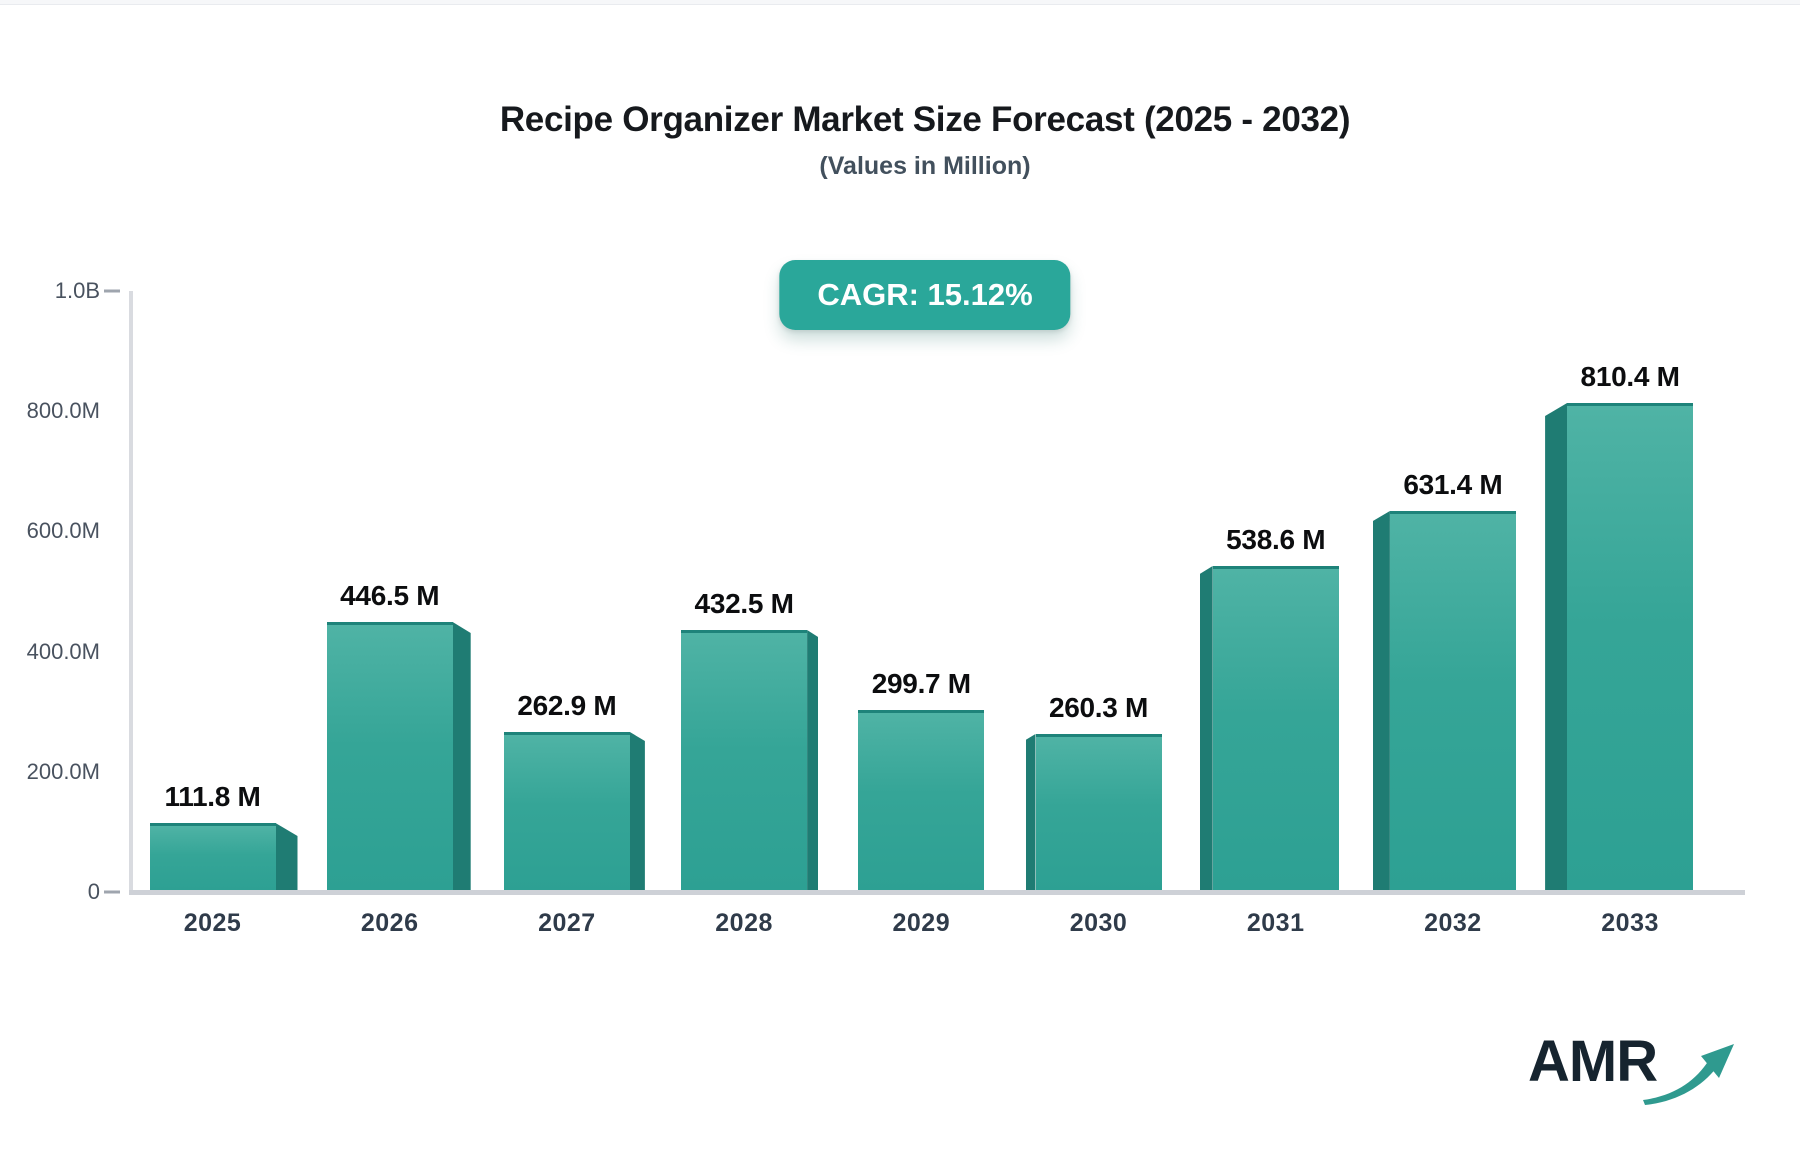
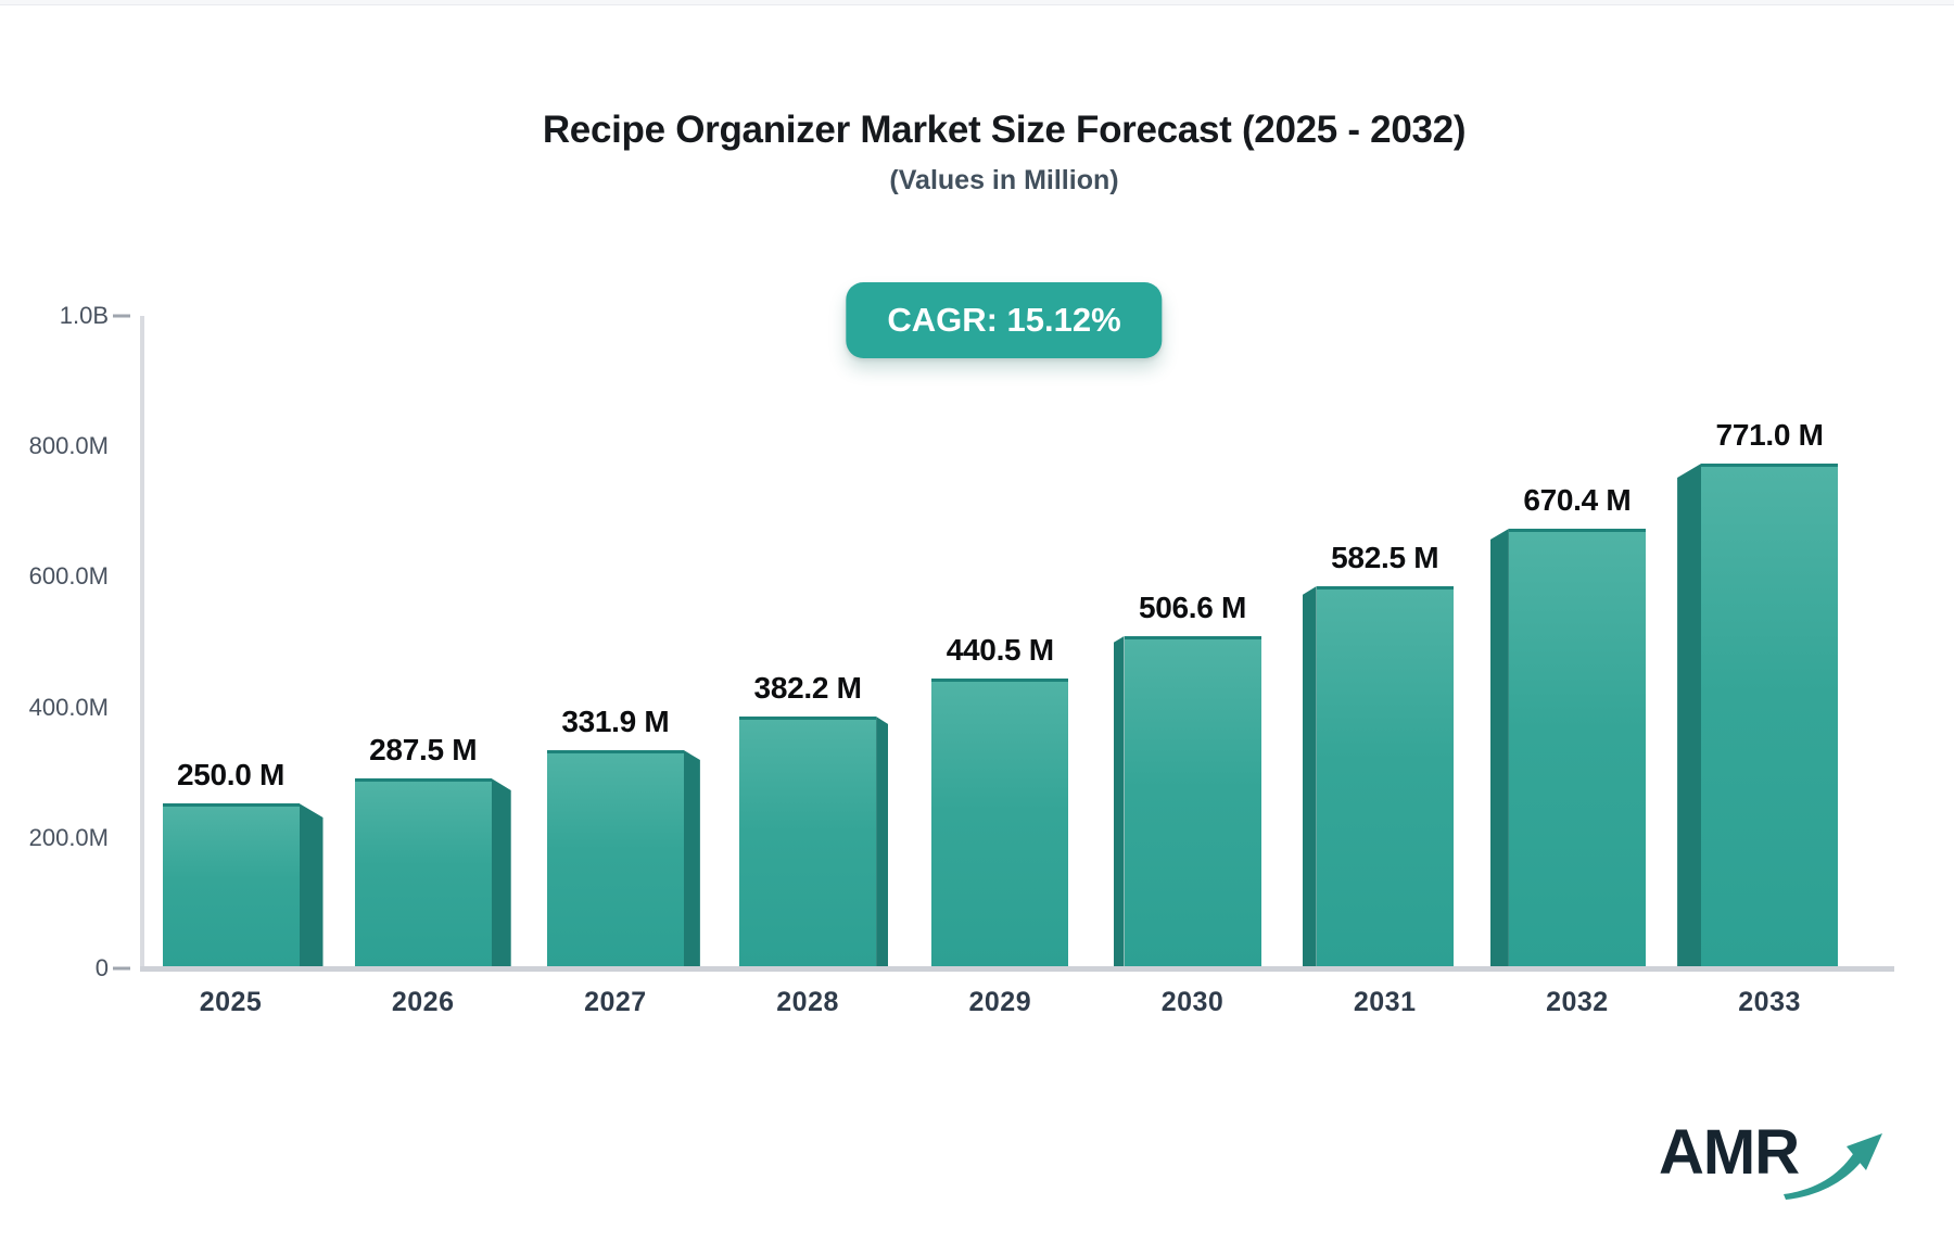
2025: 111.8 -> 250.0
2026: 446.5 -> 287.5
2027: 262.9 -> 331.9
2028: 432.5 -> 382.2
2029: 299.7 -> 440.5
2030: 260.3 -> 506.6
2031: 538.6 -> 582.5
2032: 631.4 -> 670.4
2033: 810.4 -> 771.0
